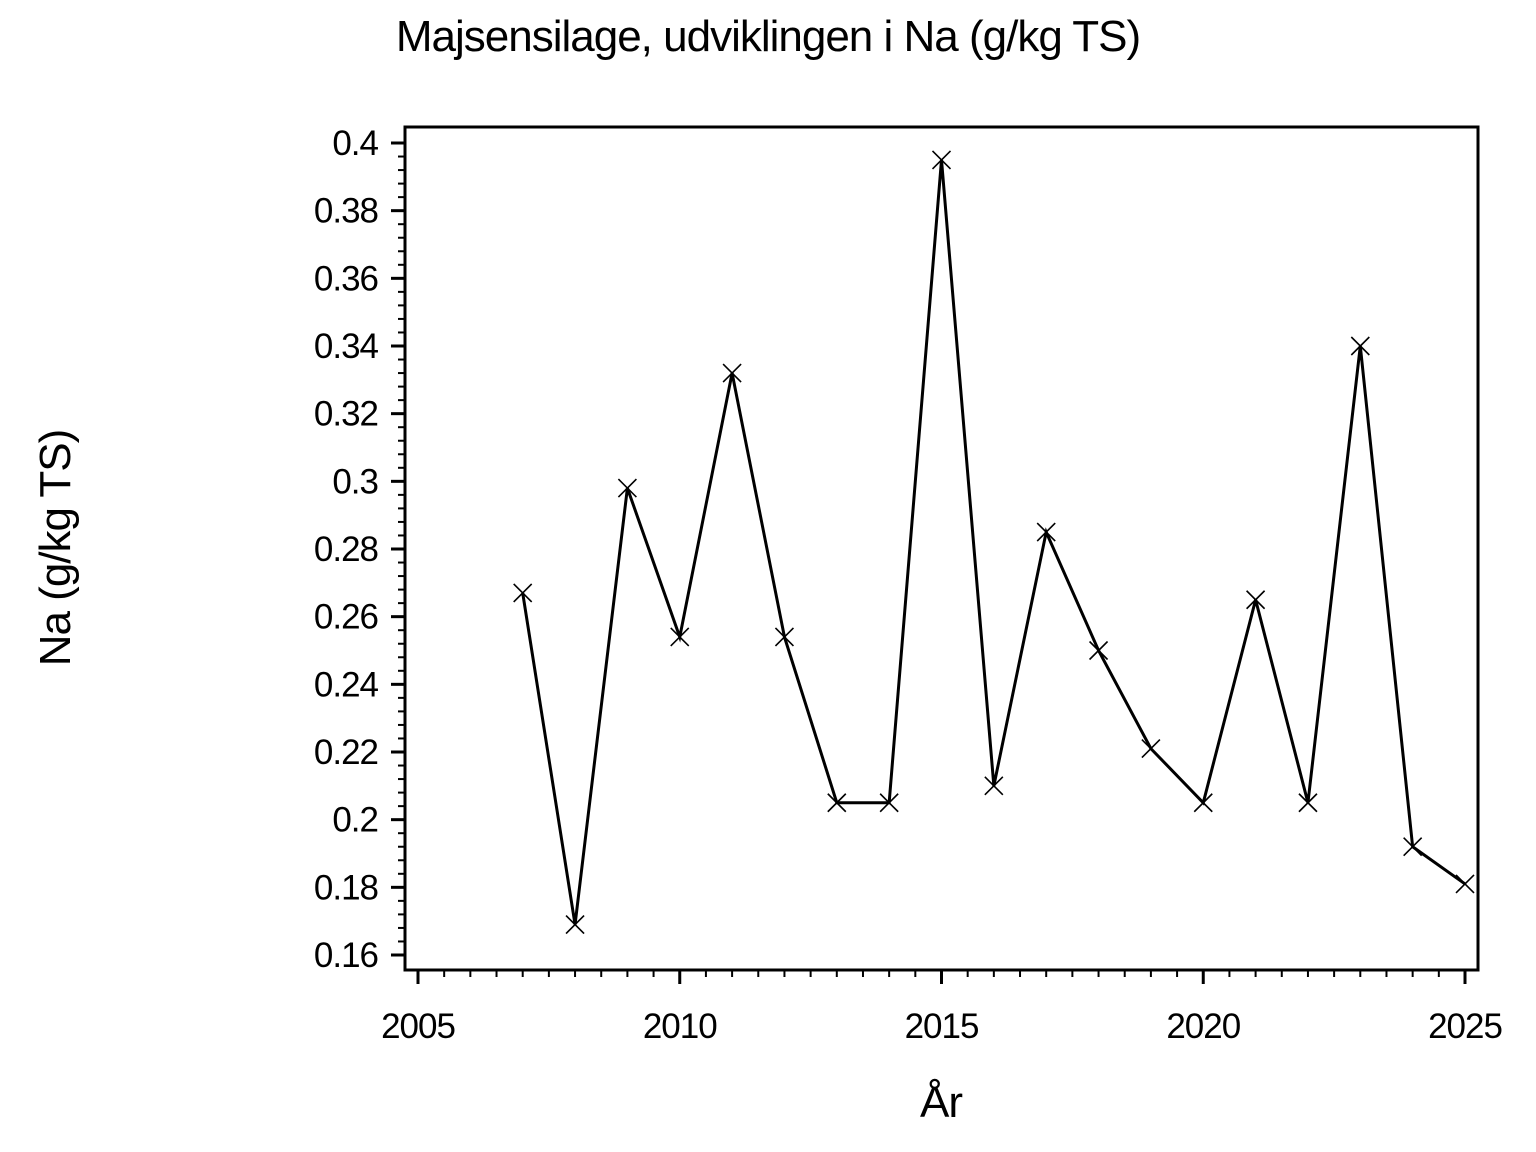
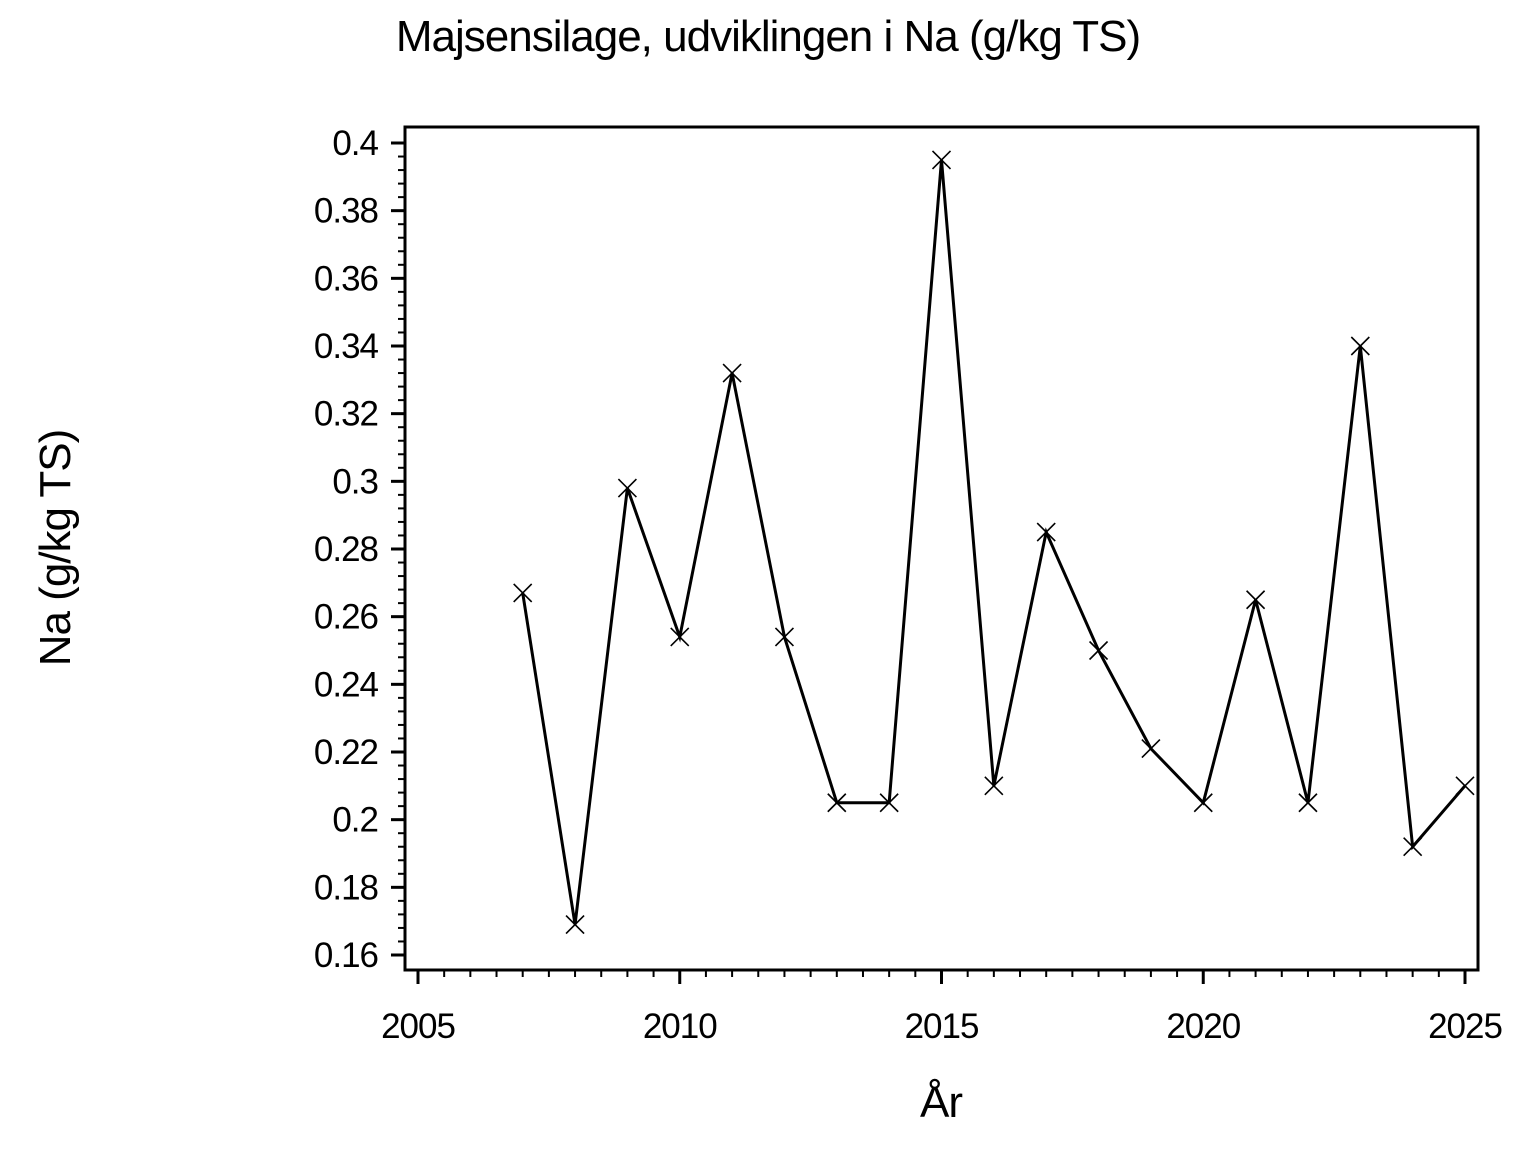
2025: 0.181 -> 0.210
